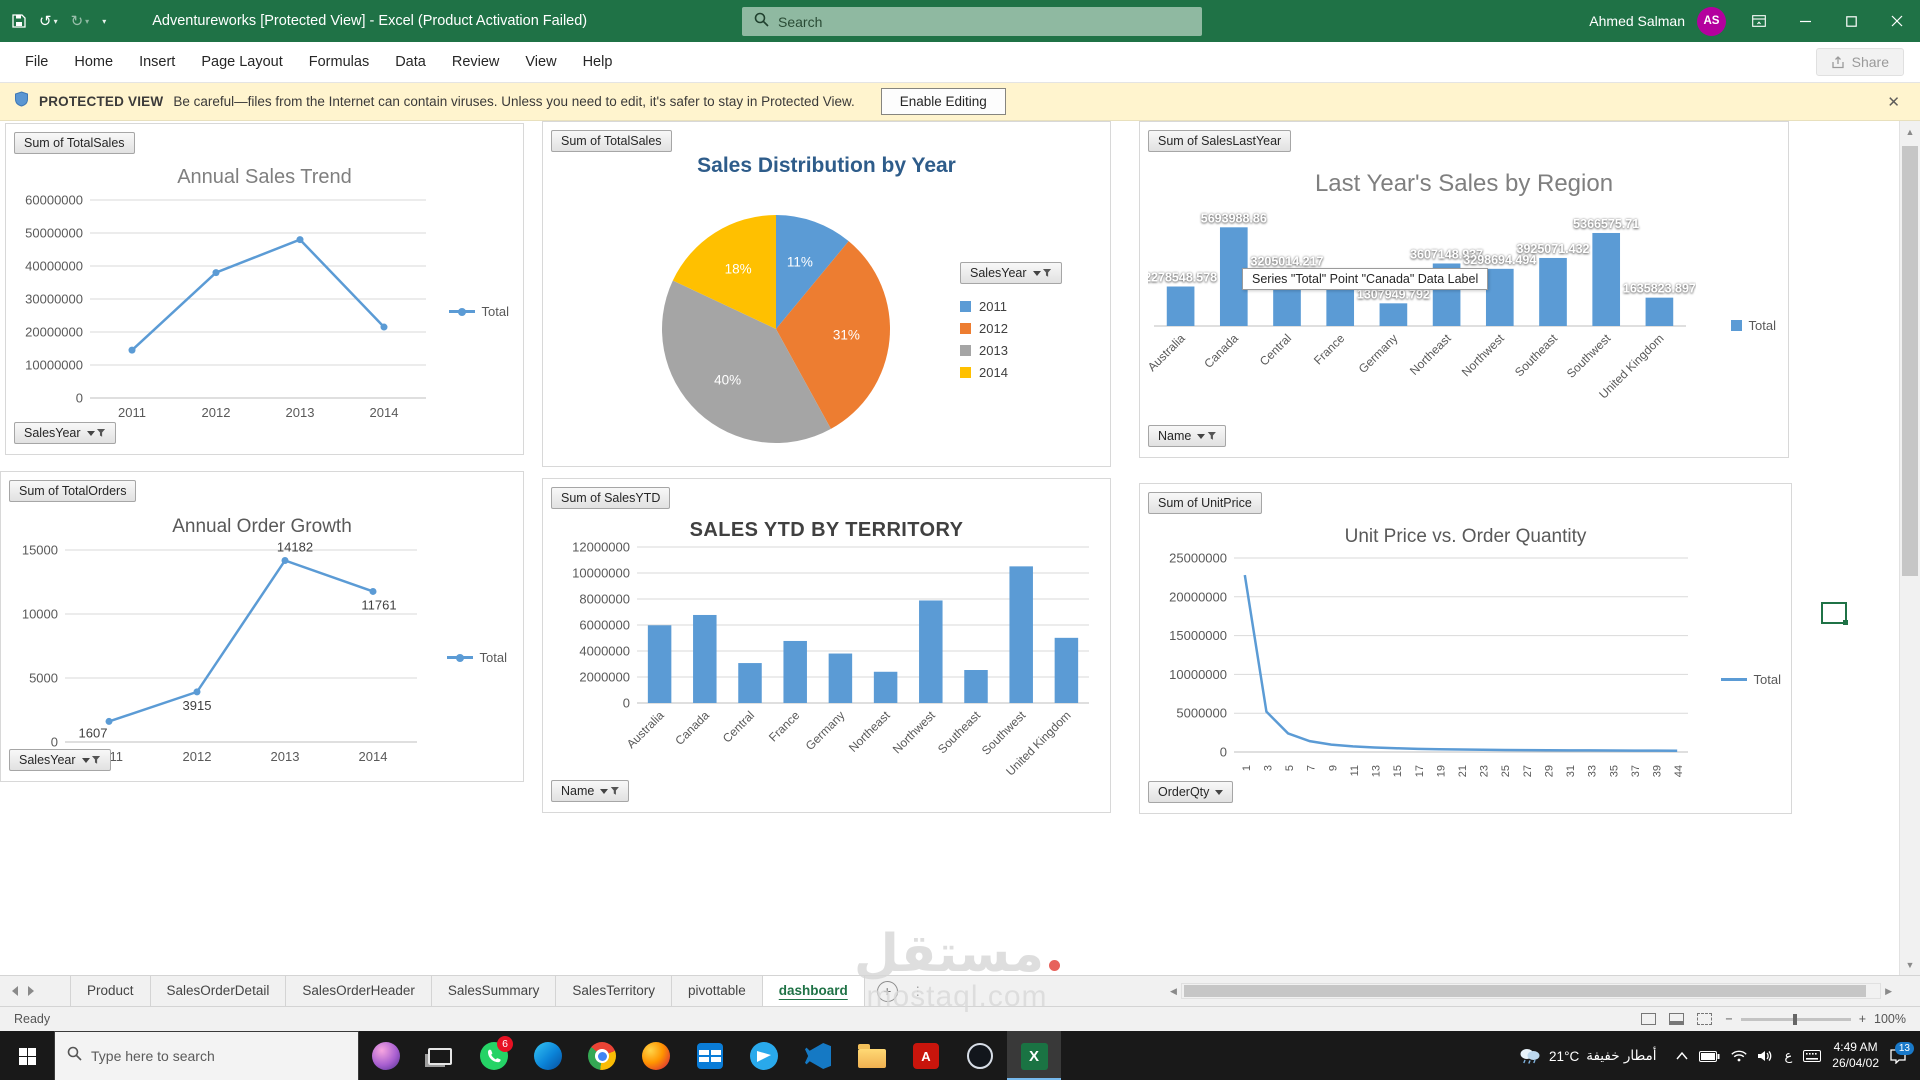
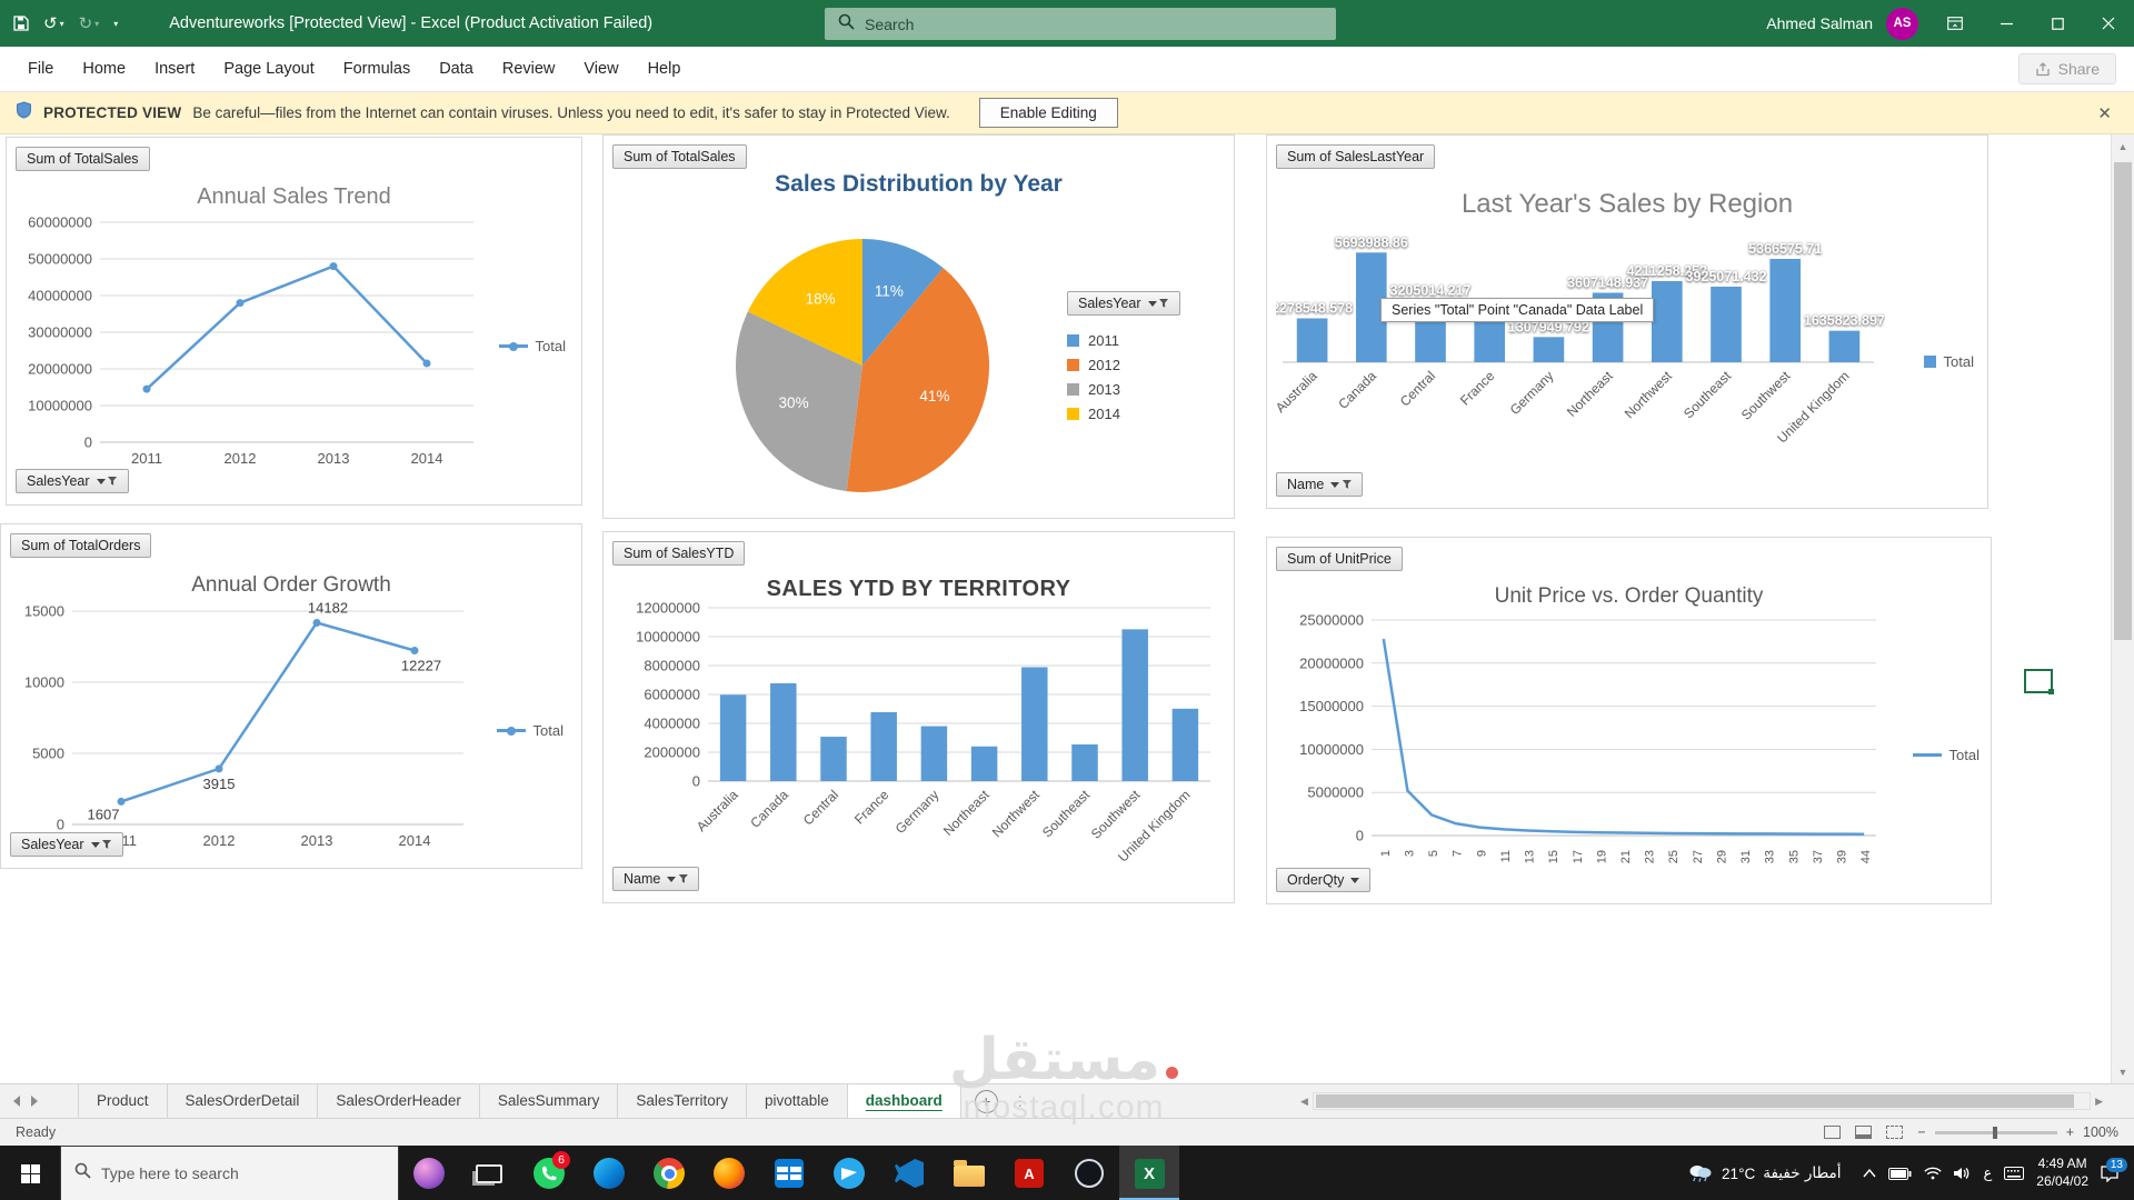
Sales Distribution by Year/2012: 31% -> 41%
Sales Distribution by Year/2013: 40% -> 30%
Last Year's Sales by Region/Northwest: 3298694.494 -> 4211258.252
Annual Order Growth/2014: 11761 -> 12227
